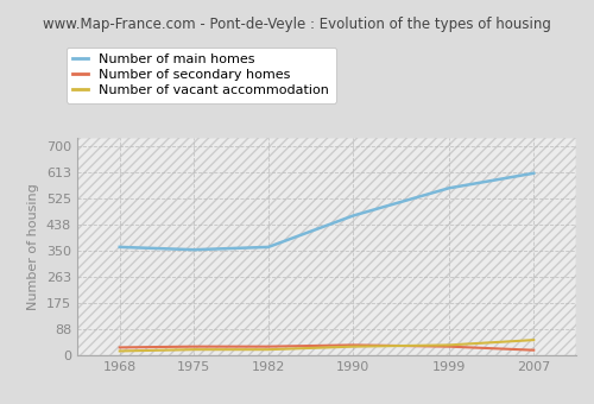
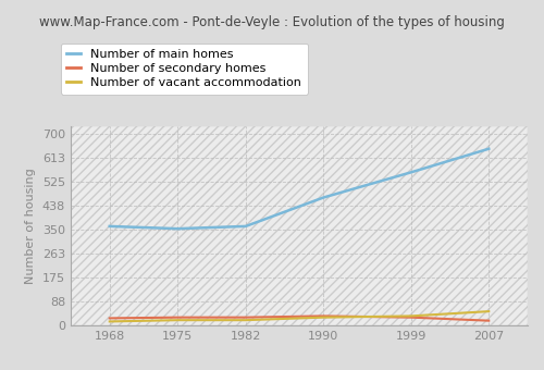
Number of main homes/2007: 610 -> 646
